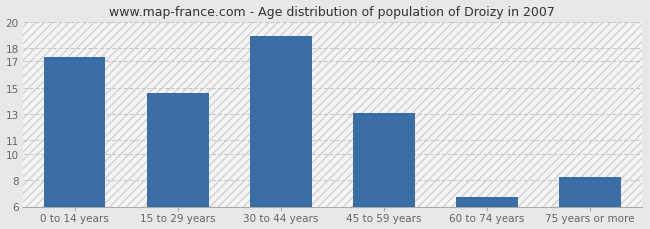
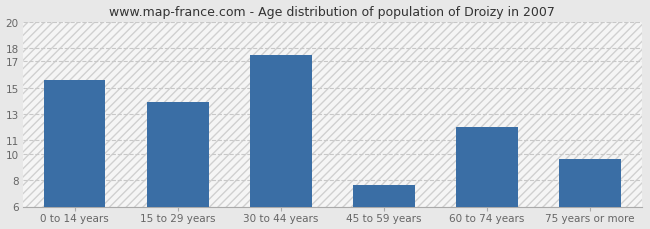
0 to 14 years: 17.3 -> 15.6
15 to 29 years: 14.6 -> 13.9
30 to 44 years: 18.9 -> 17.5
45 to 59 years: 13.1 -> 7.6
60 to 74 years: 6.7 -> 12.0
75 years or more: 8.2 -> 9.6
